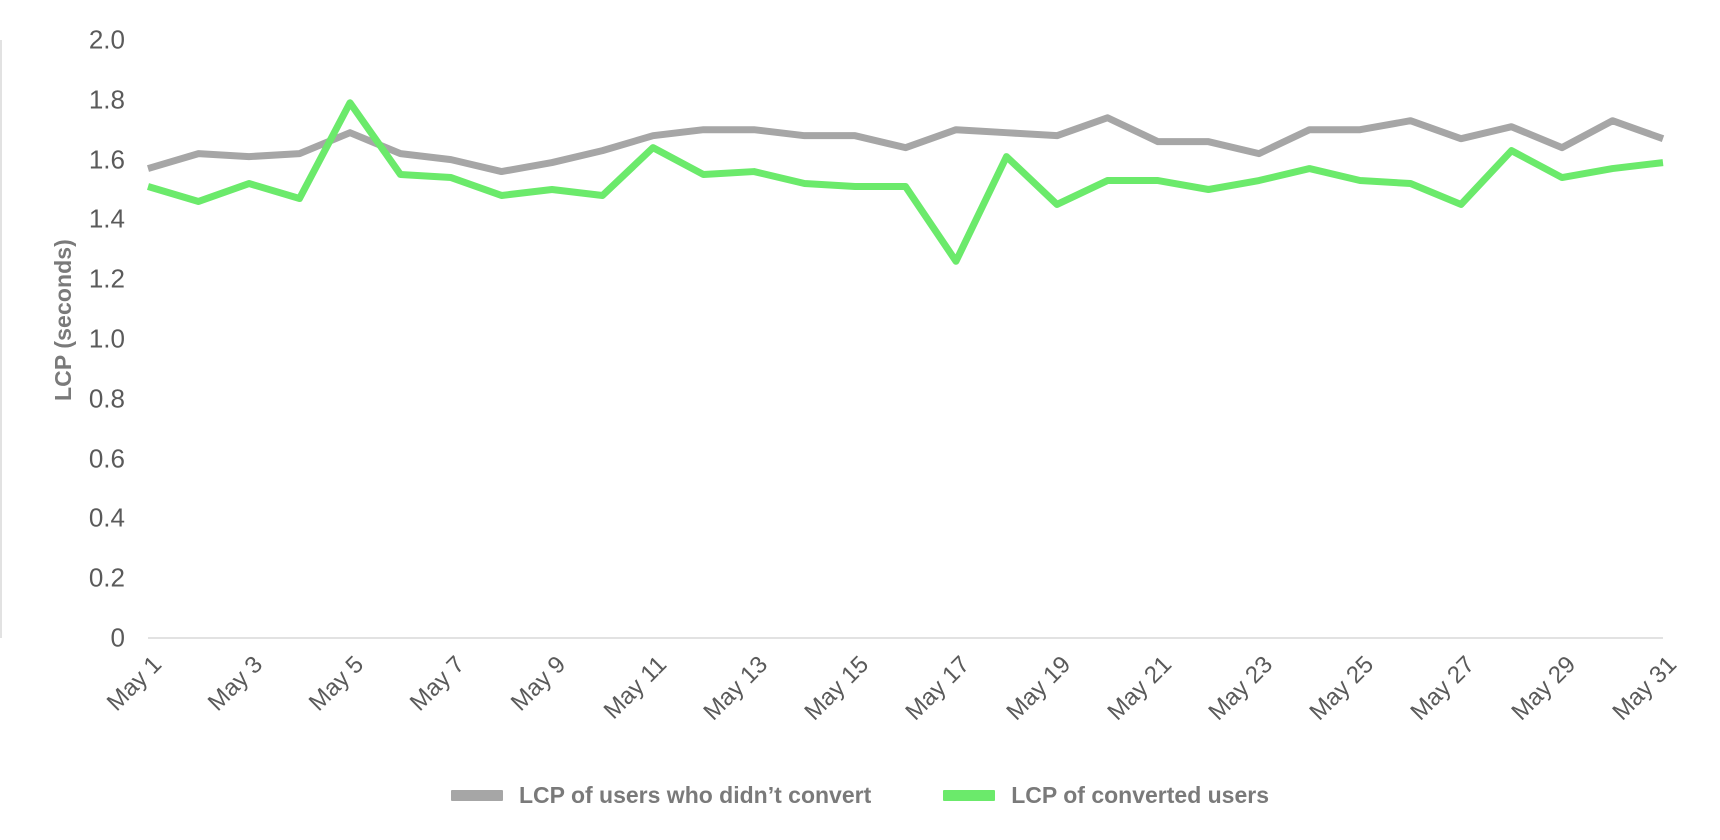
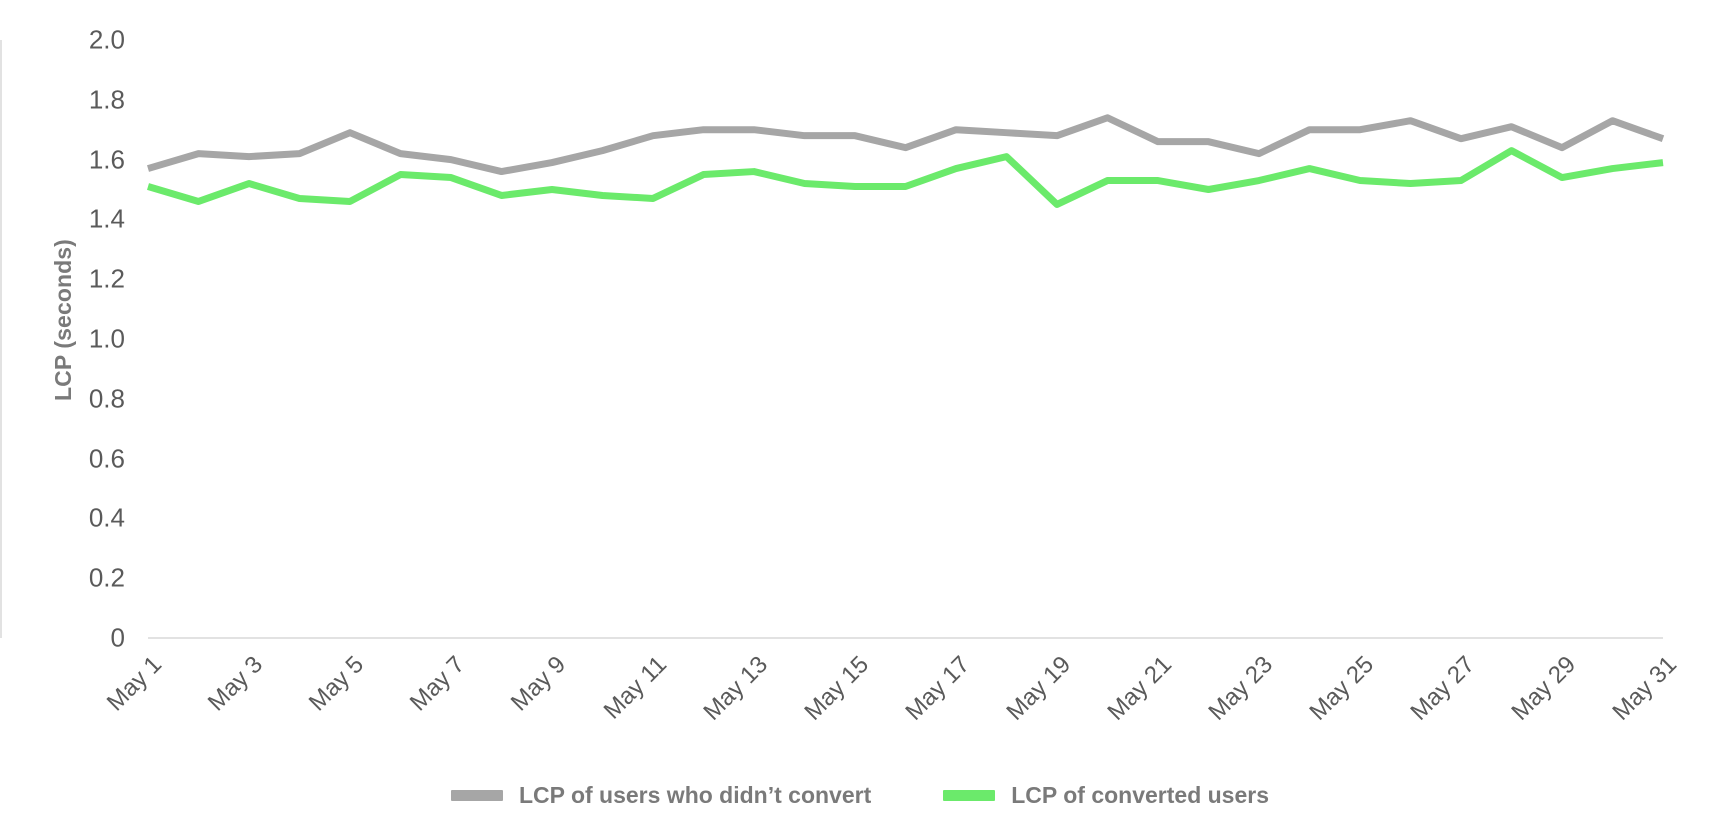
LCP of converted users/May 5: 1.79 -> 1.46
LCP of converted users/May 11: 1.64 -> 1.47
LCP of converted users/May 17: 1.26 -> 1.57
LCP of converted users/May 27: 1.45 -> 1.53
